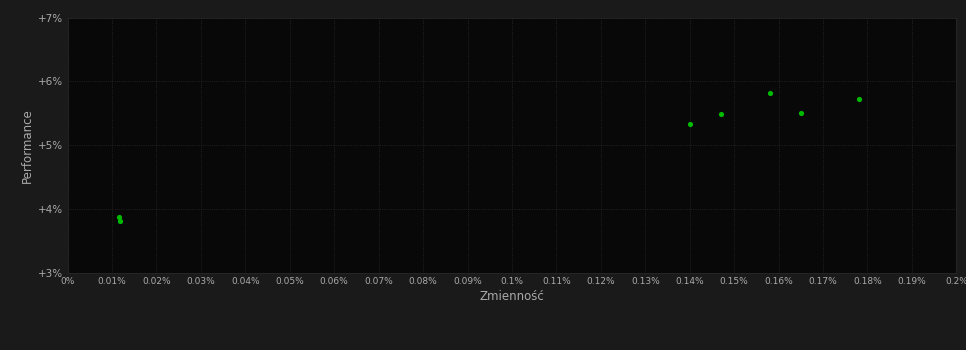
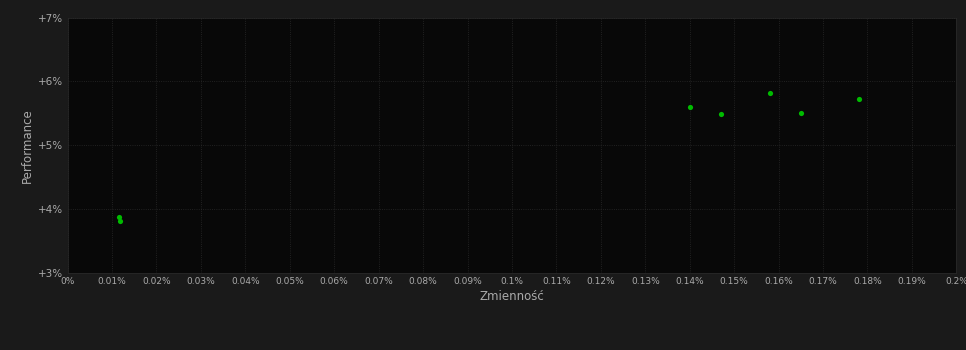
0.14%: 5.34% -> 5.60%
